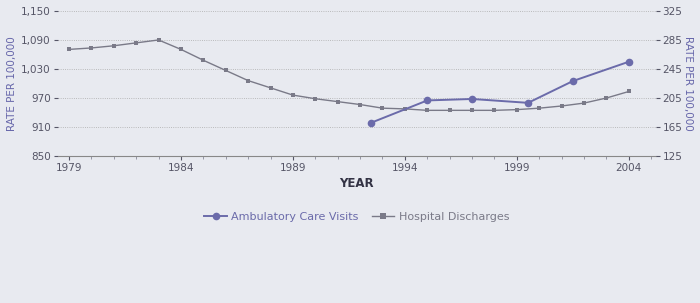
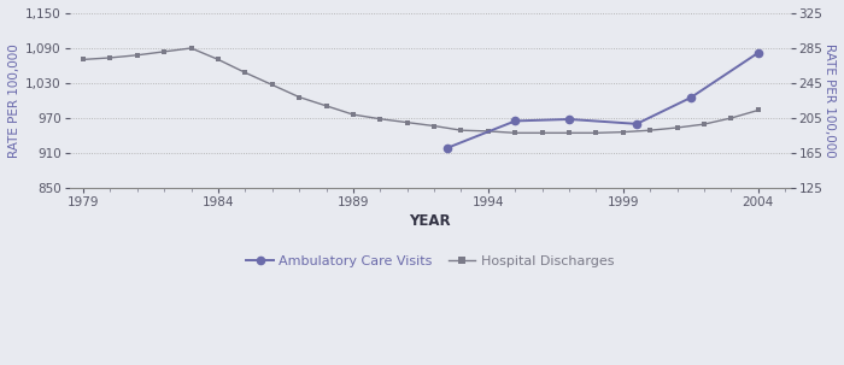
Ambulatory Care Visits/2004: 1,045 -> 1,082
